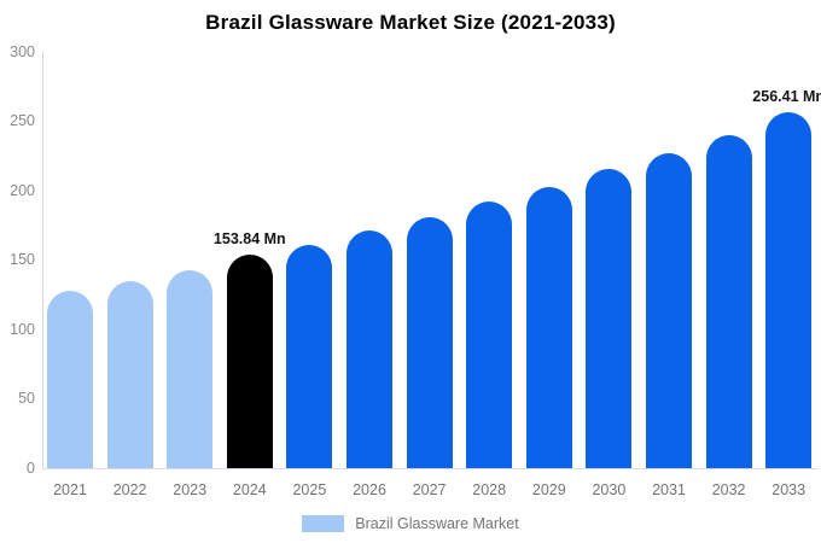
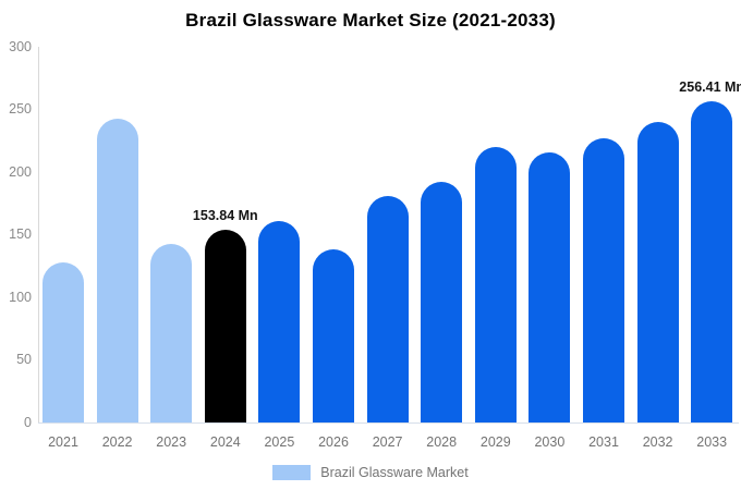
2022: 135 -> 243
2026: 171 -> 138
2029: 203 -> 220
